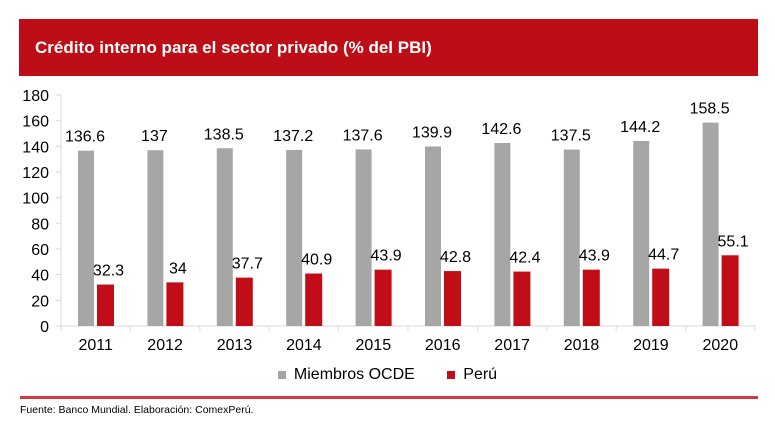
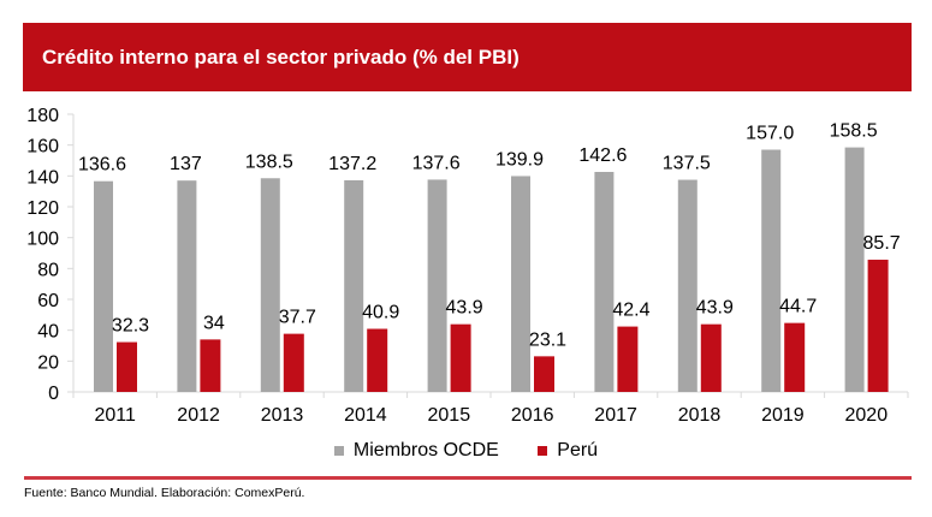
Perú/2016: 42.8 -> 23.1
Miembros OCDE/2019: 144.2 -> 157.0
Perú/2020: 55.1 -> 85.7
